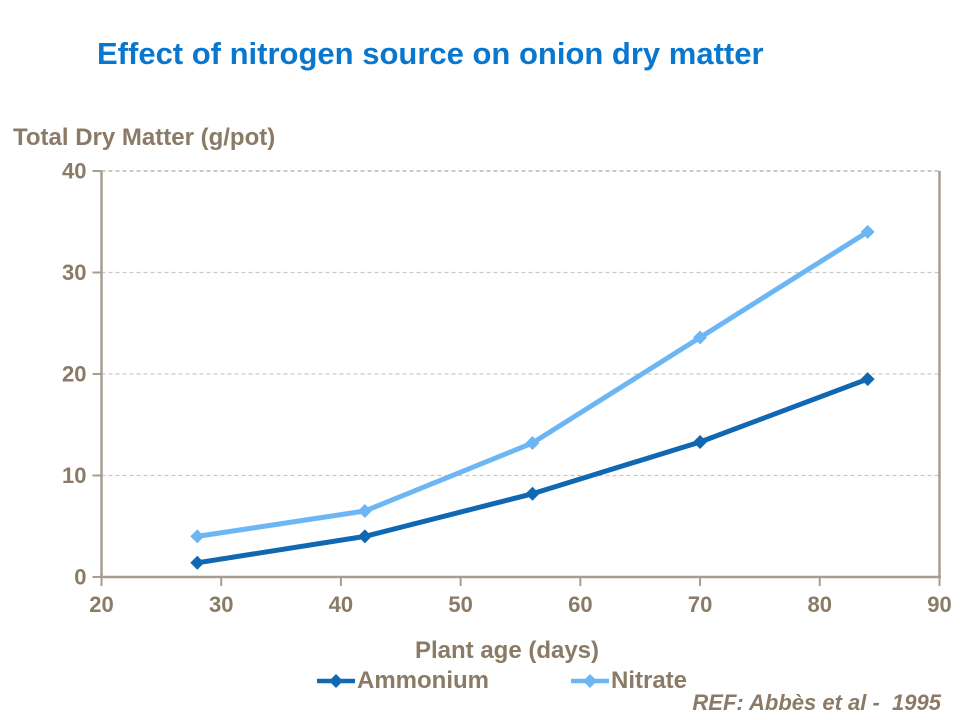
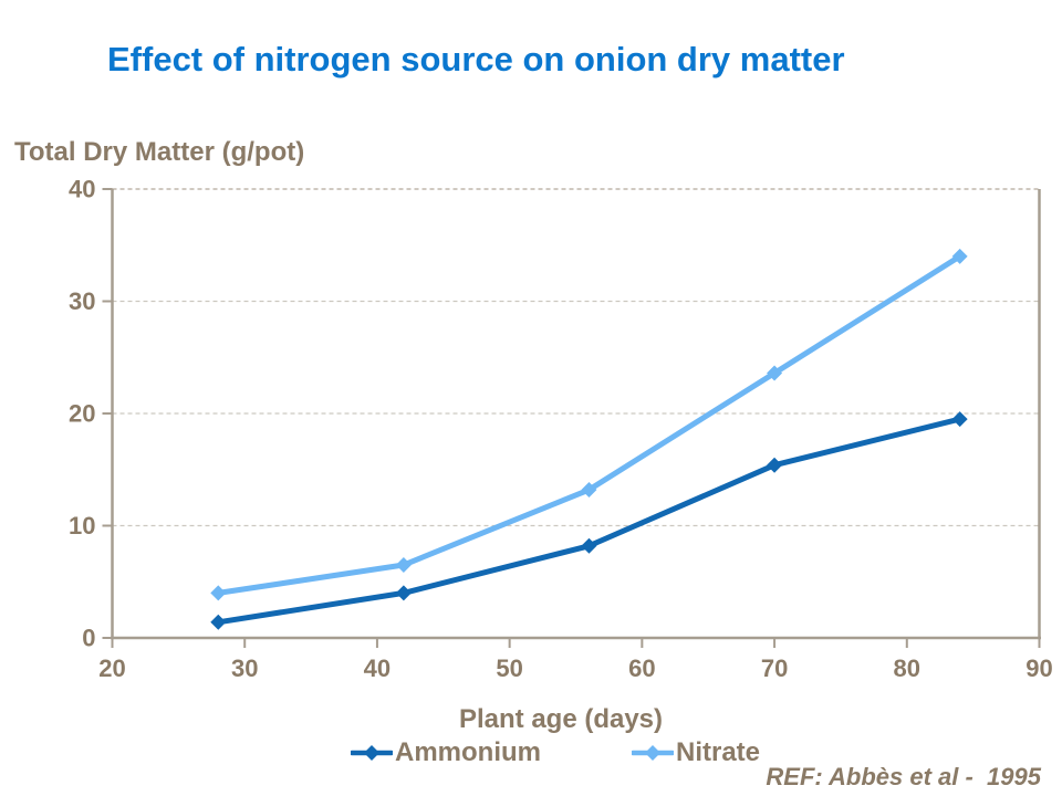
Ammonium/70: 13.3 -> 15.4
